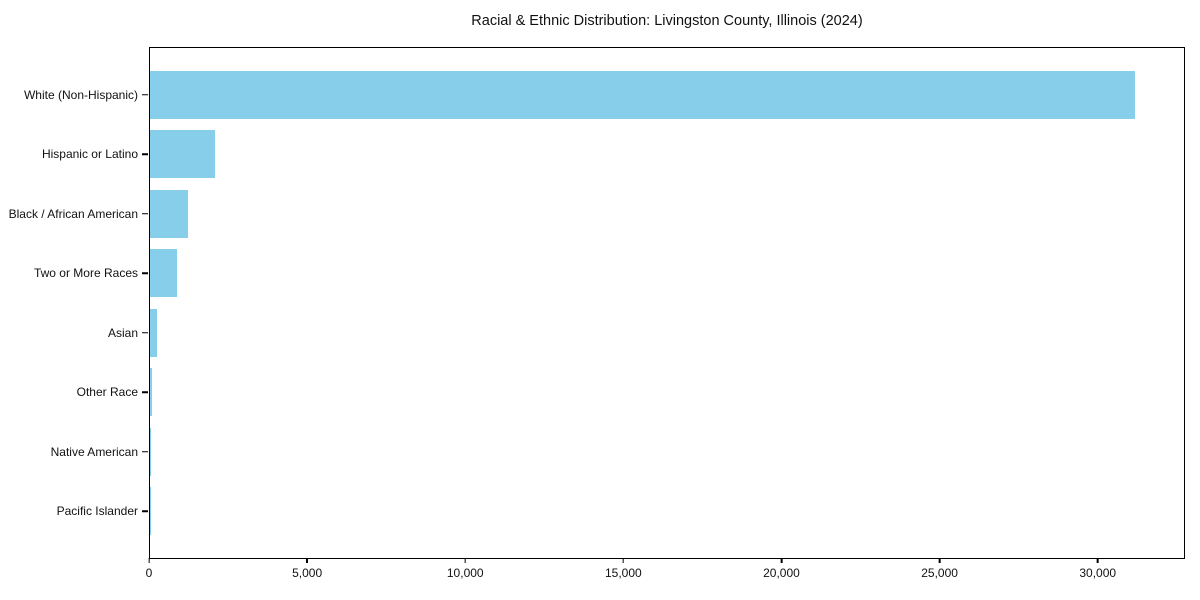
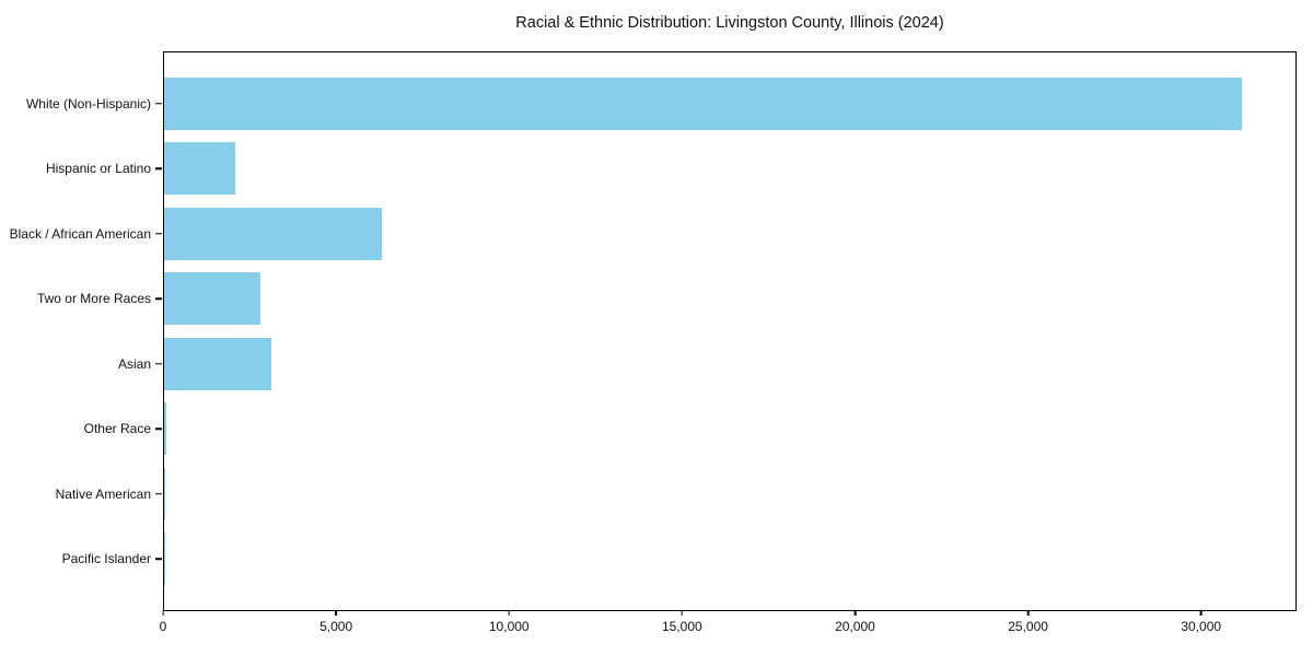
Black / African American: 1200 -> 6300
Two or More Races: 900 -> 2800
Asian: 200 -> 3100
